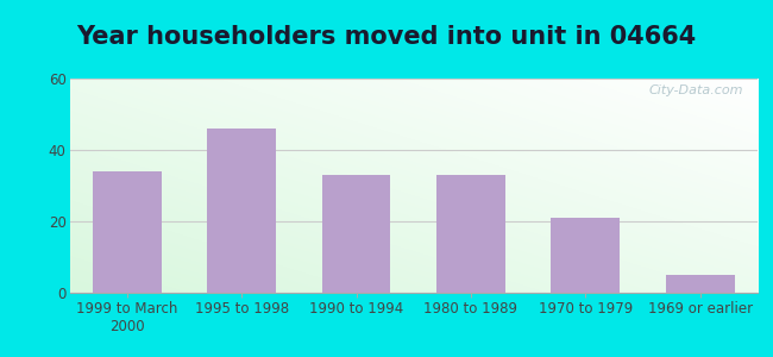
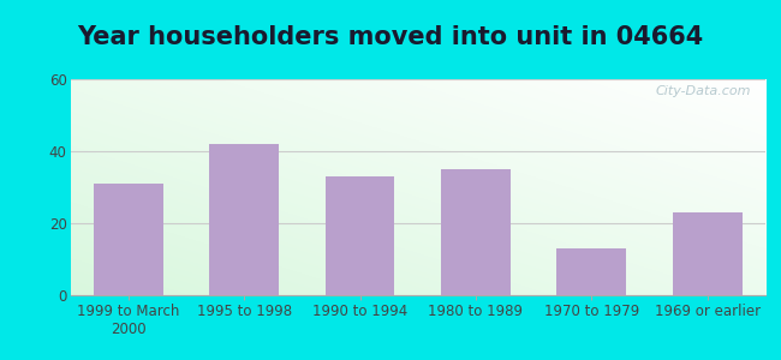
1999 to March 2000: 34 -> 31
1995 to 1998: 46 -> 42
1980 to 1989: 33 -> 35
1970 to 1979: 21 -> 13
1969 or earlier: 5 -> 23
